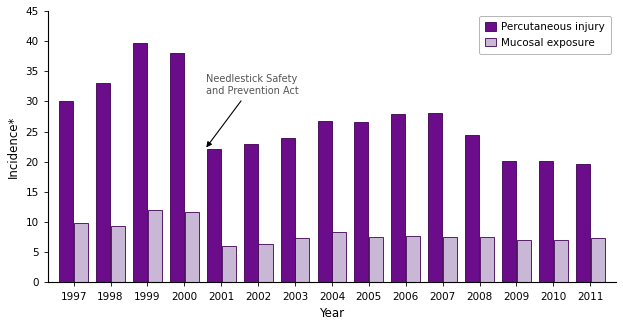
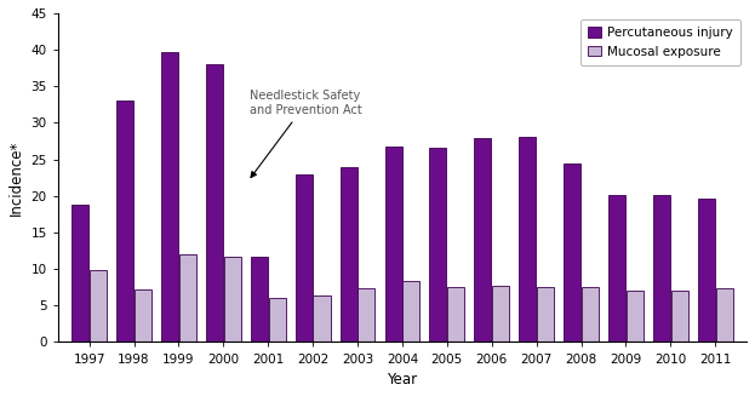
Percutaneous injury/1997: 30.0 -> 18.8
Mucosal exposure/1998: 9.4 -> 7.2
Percutaneous injury/2001: 22.2 -> 11.6
